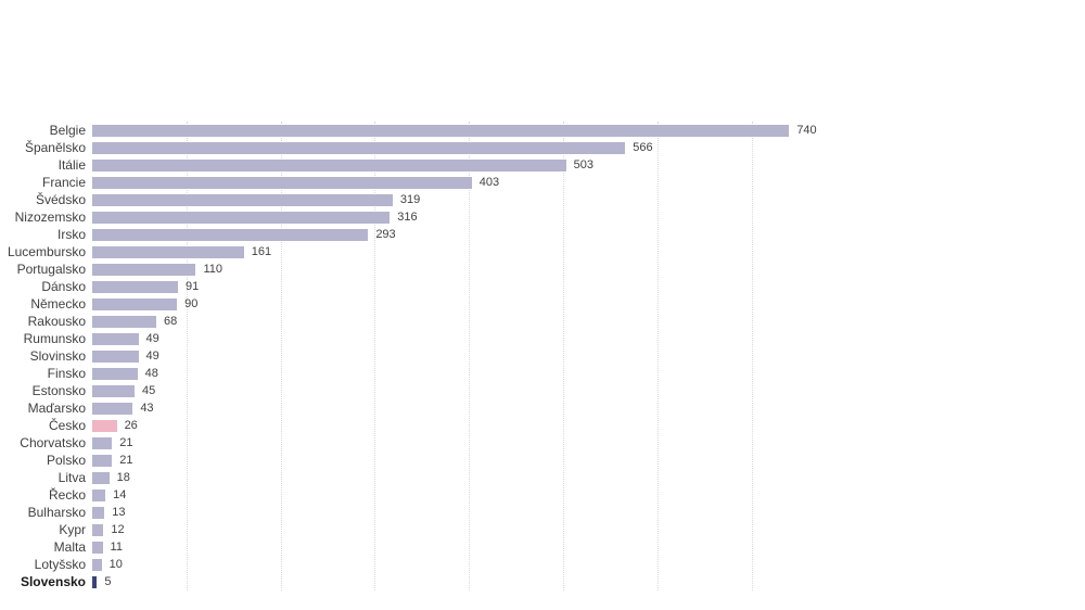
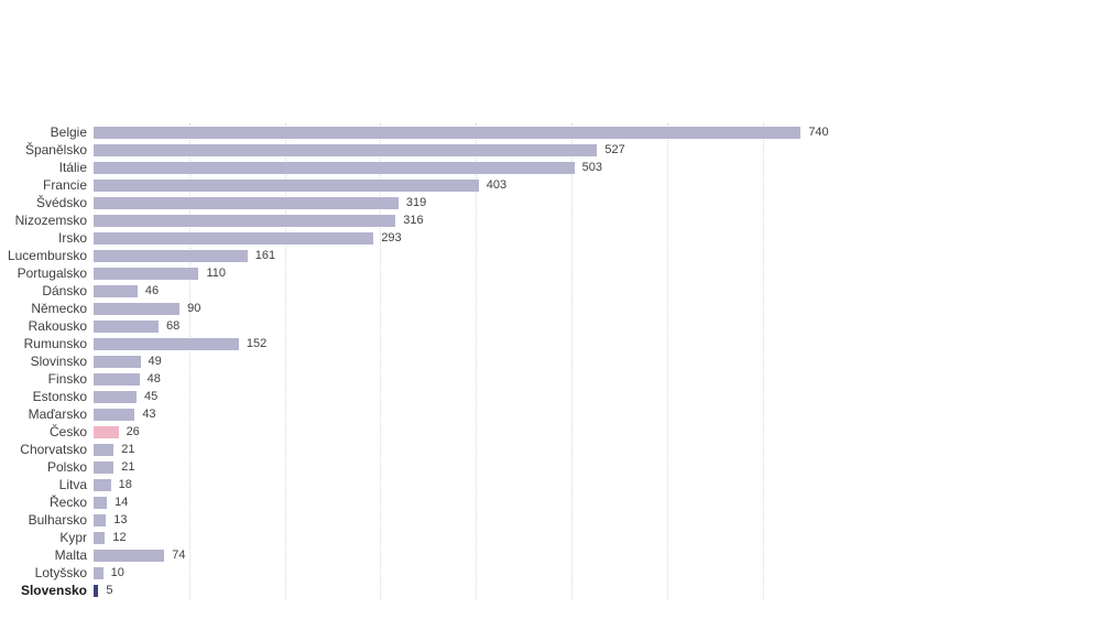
Španělsko: 566 -> 527
Dánsko: 91 -> 46
Rumunsko: 49 -> 152
Malta: 11 -> 74
